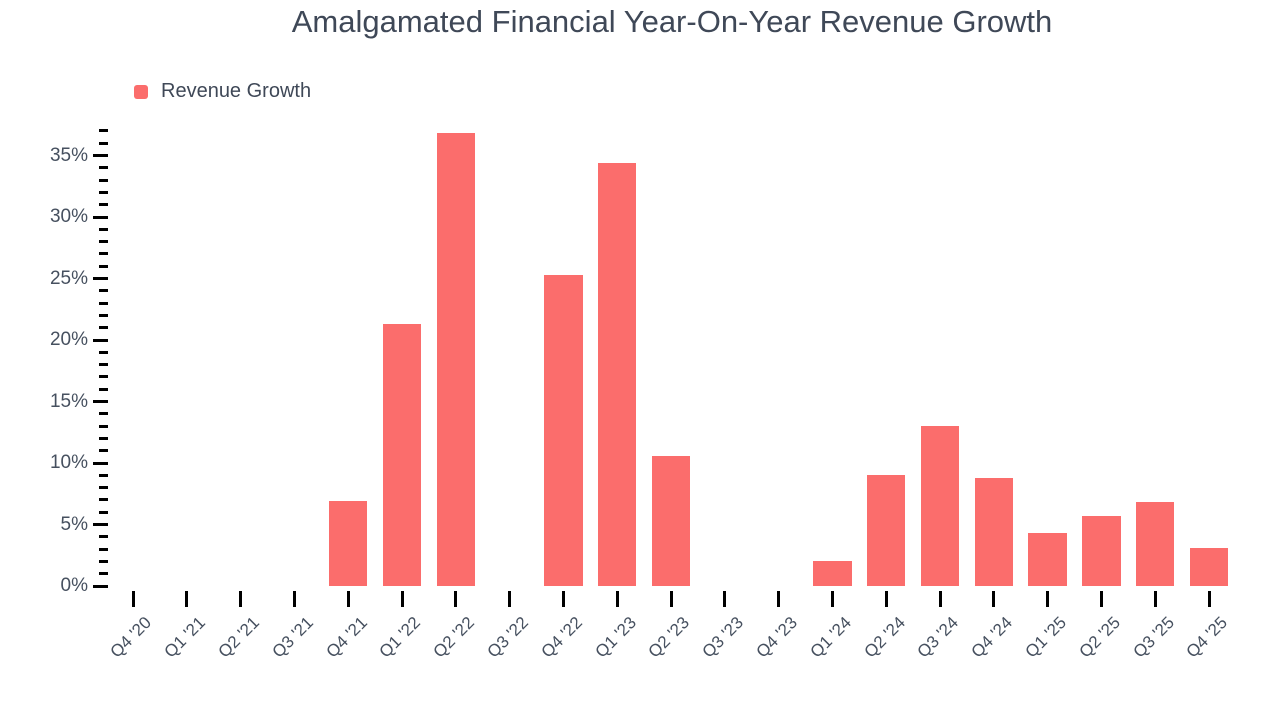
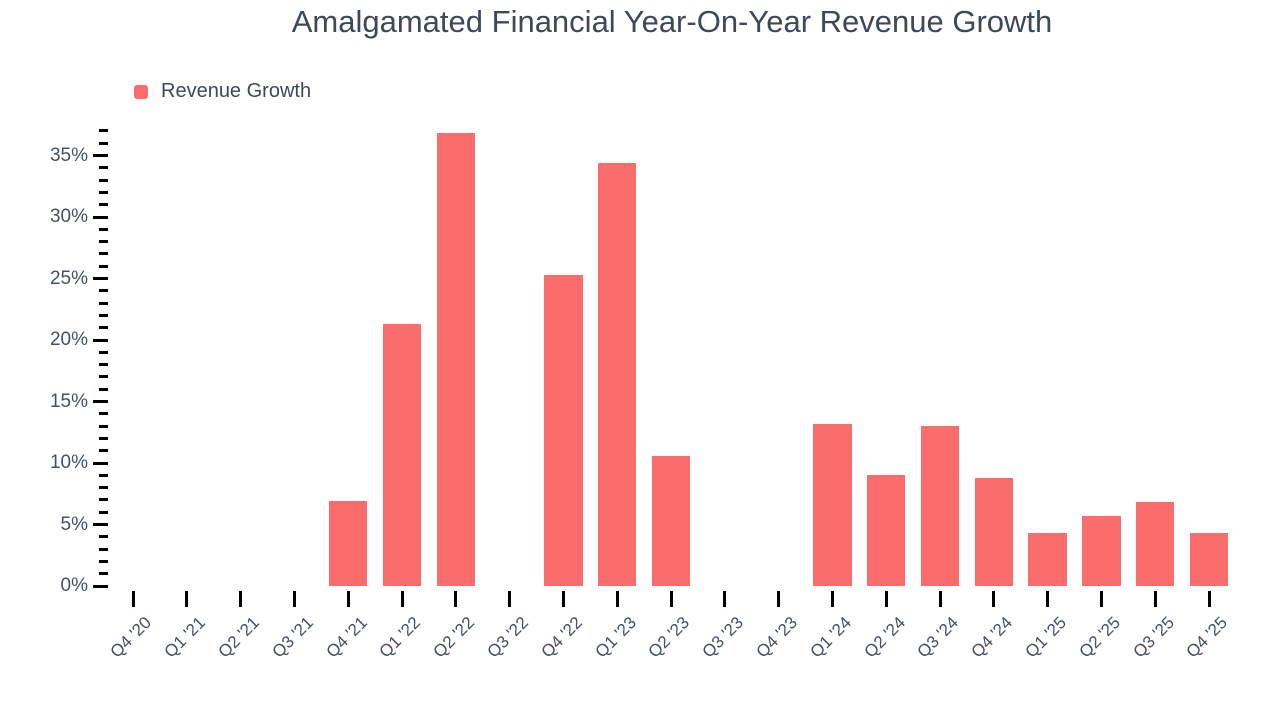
Q1 '24: 2.0% -> 13.2%
Q4 '25: 3.1% -> 4.3%
